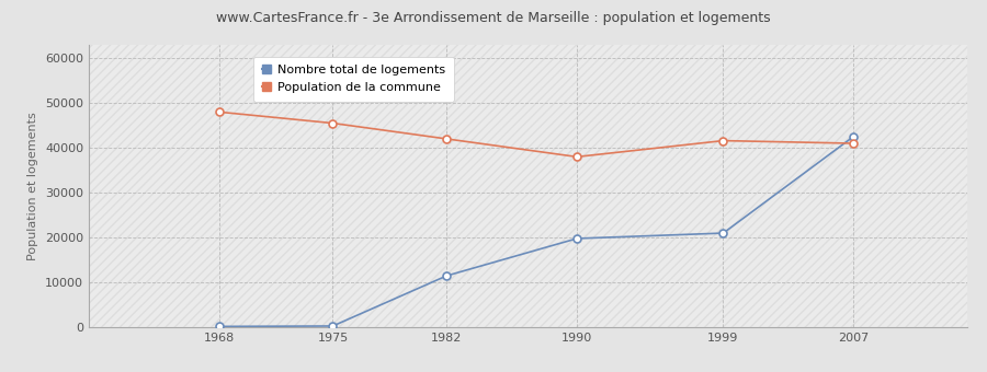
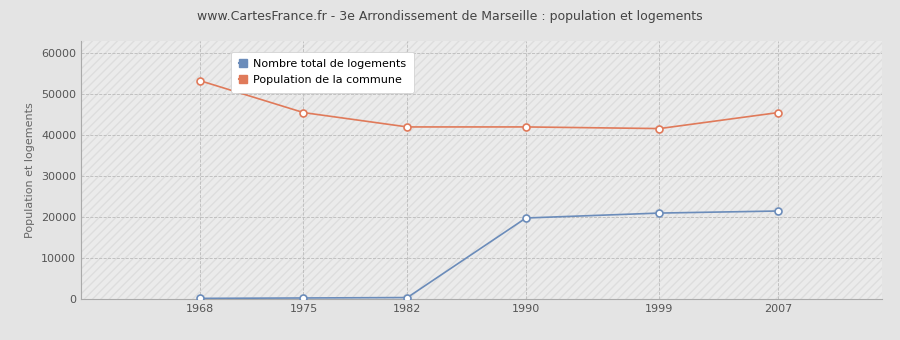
Population de la commune/1968: 48000 -> 53300
Nombre total de logements/1982: 11500 -> 400
Population de la commune/1990: 38000 -> 42000
Nombre total de logements/2007: 42500 -> 21500
Population de la commune/2007: 41000 -> 45500
